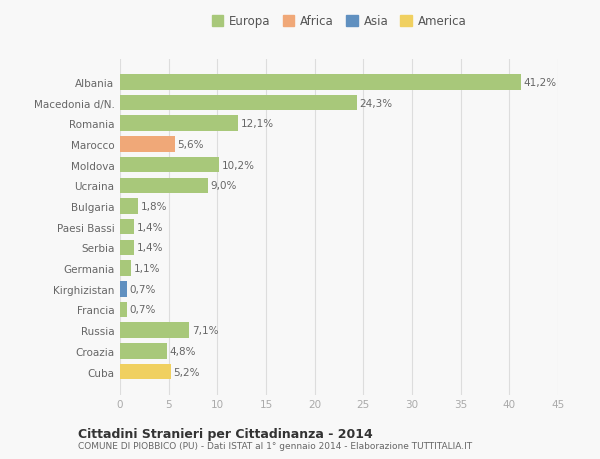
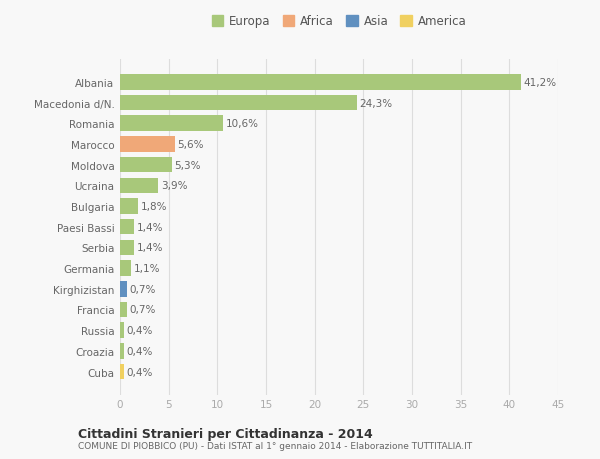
Romania: 12,1% -> 10,6%
Moldova: 10,2% -> 5,3%
Ucraina: 9,0% -> 3,9%
Russia: 7,1% -> 0,4%
Croazia: 4,8% -> 0,4%
Cuba: 5,2% -> 0,4%
